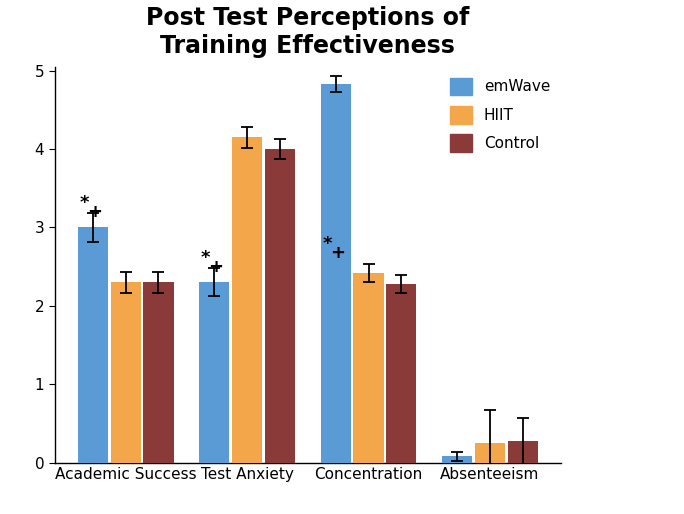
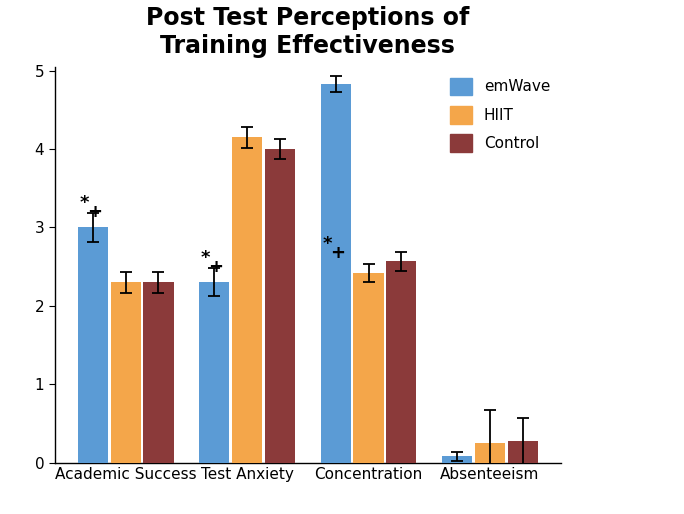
Control/Concentration: 2.28 -> 2.57
